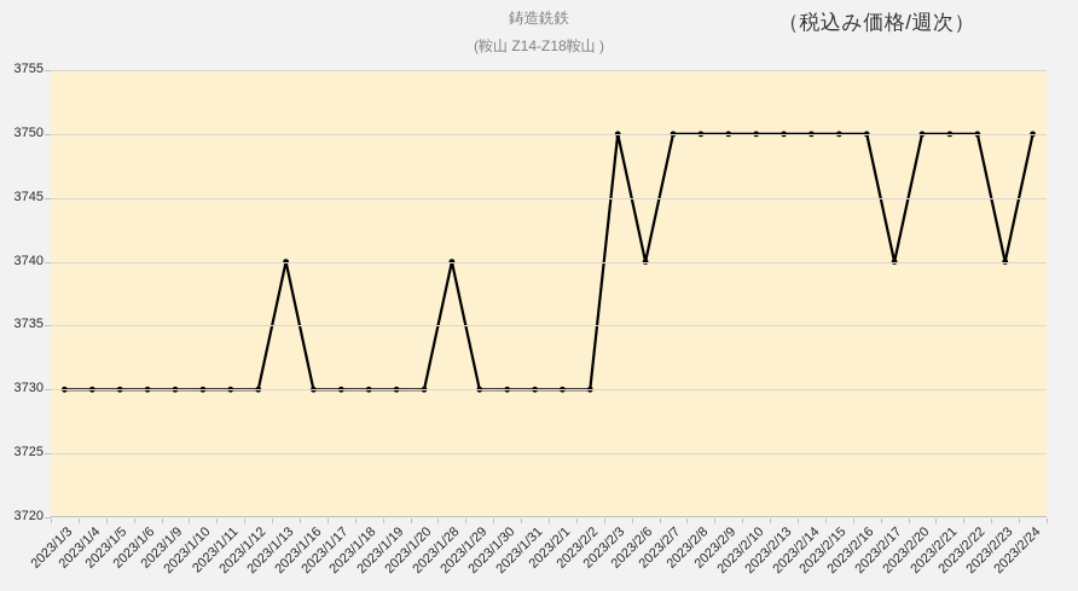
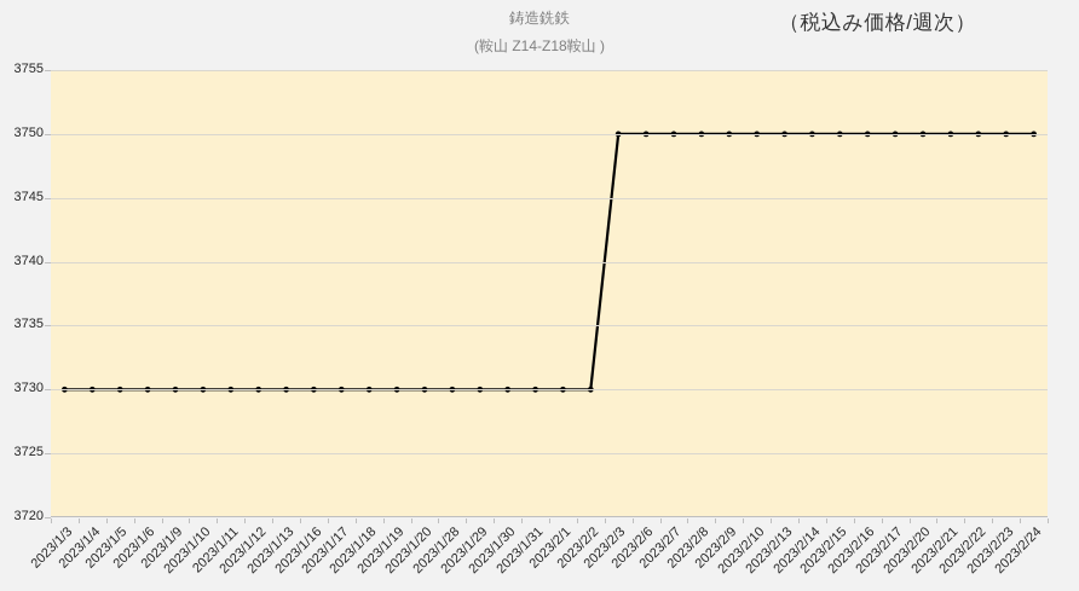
2023/1/13: 3740 -> 3730
2023/1/28: 3740 -> 3730
2023/2/6: 3740 -> 3750
2023/2/17: 3740 -> 3750
2023/2/23: 3740 -> 3750
